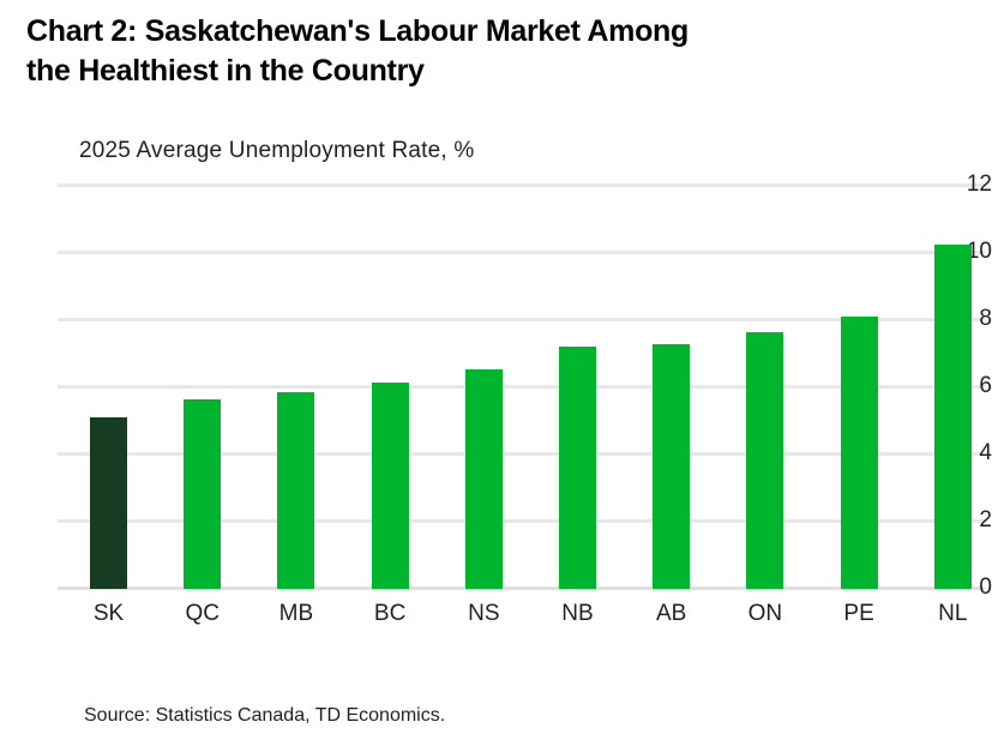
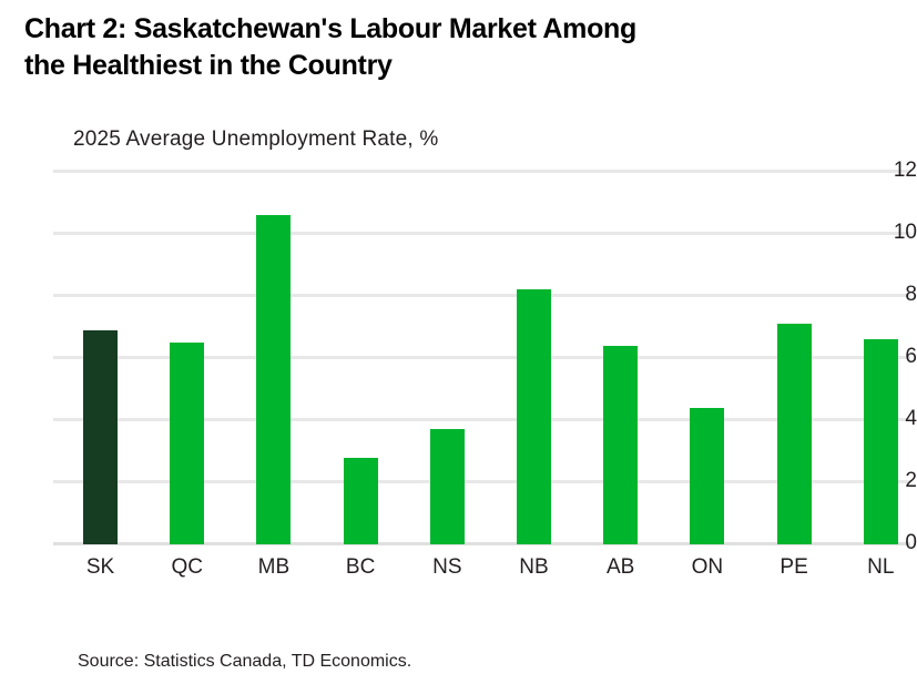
SK: 5.1 -> 6.9
QC: 5.7 -> 6.5
MB: 5.8 -> 10.6
BC: 6.2 -> 2.8
NS: 6.5 -> 3.7
NB: 7.2 -> 8.2
AB: 7.3 -> 6.4
ON: 7.7 -> 4.4
PE: 8.1 -> 7.1
NL: 10.2 -> 6.6
